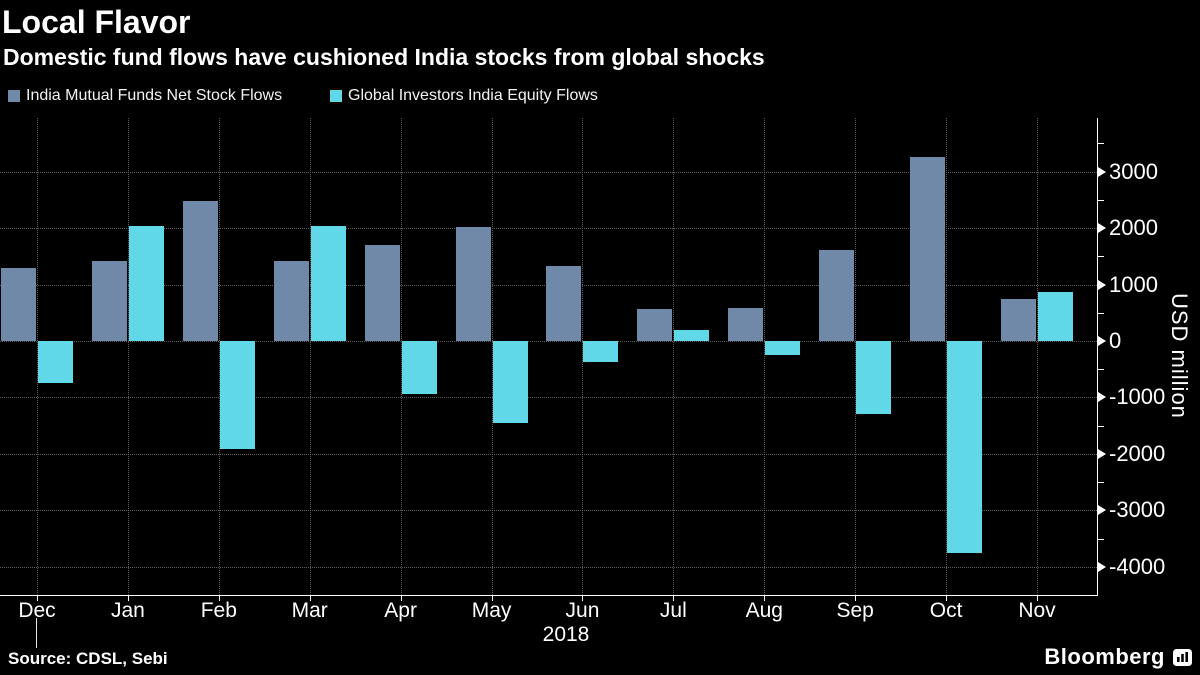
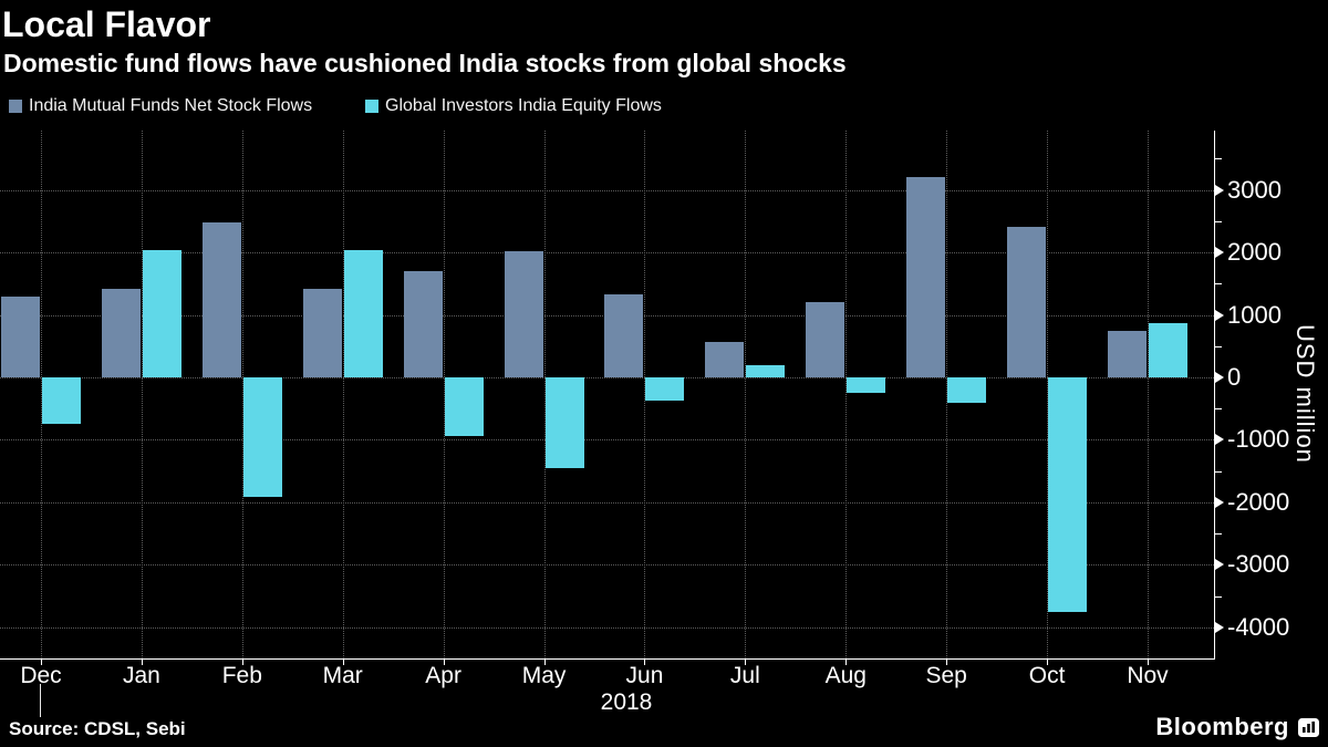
India Mutual Funds Net Stock Flows/Aug: 600 -> 1200
India Mutual Funds Net Stock Flows/Sep: 1600 -> 3200
Global Investors India Equity Flows/Sep: -1300 -> -400
India Mutual Funds Net Stock Flows/Oct: 3300 -> 2400
